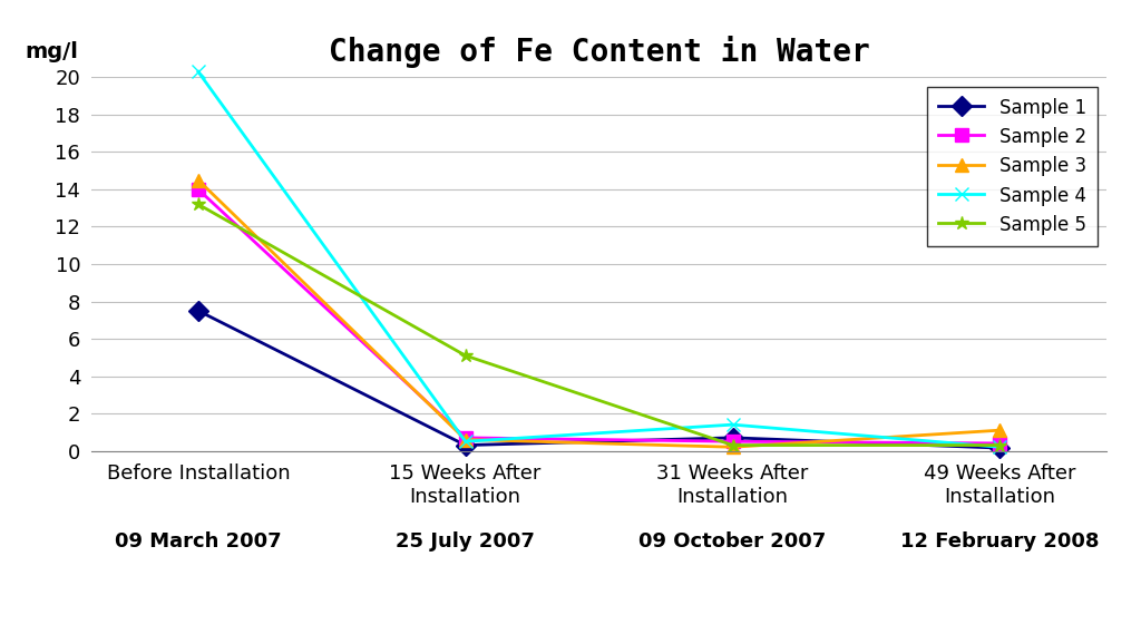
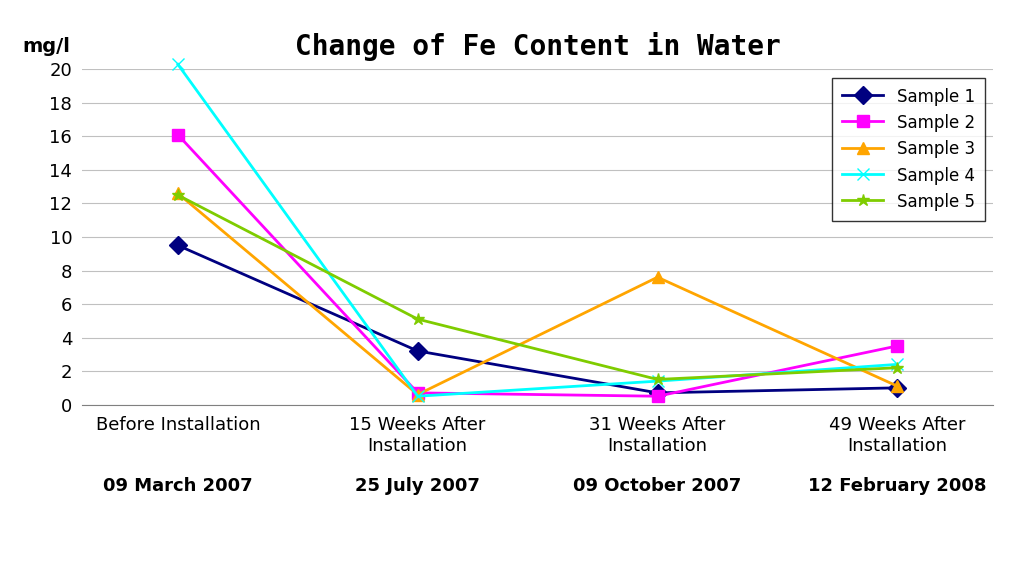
Sample 1/Before Installation: 7.5 -> 9.5
Sample 2/Before Installation: 14.0 -> 16.1
Sample 3/Before Installation: 14.5 -> 12.6
Sample 5/Before Installation: 13.2 -> 12.5
Sample 1/15 Weeks After Installation: 0.3 -> 3.2
Sample 3/31 Weeks After Installation: 0.2 -> 7.6
Sample 5/31 Weeks After Installation: 0.3 -> 1.5
Sample 1/49 Weeks After Installation: 0.1 -> 1.0
Sample 2/49 Weeks After Installation: 0.4 -> 3.5
Sample 4/49 Weeks After Installation: 0.2 -> 2.4
Sample 5/49 Weeks After Installation: 0.3 -> 2.2
